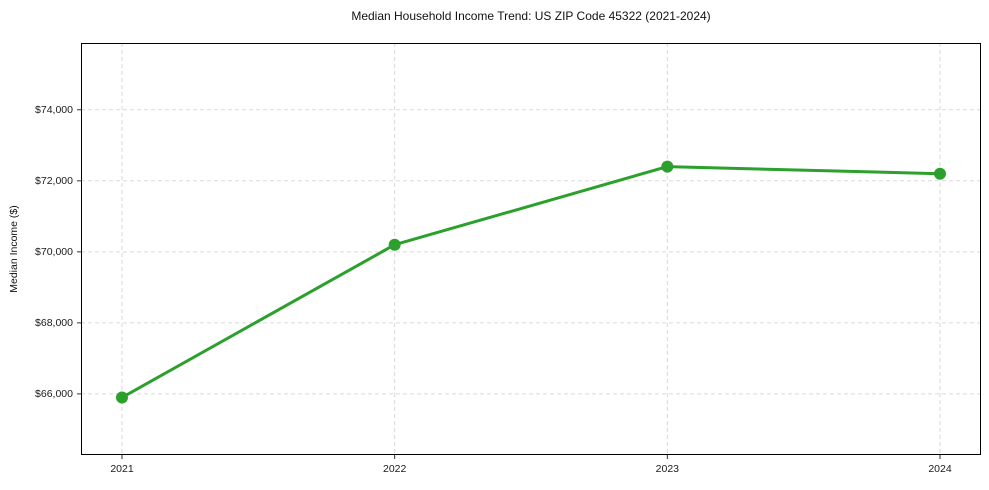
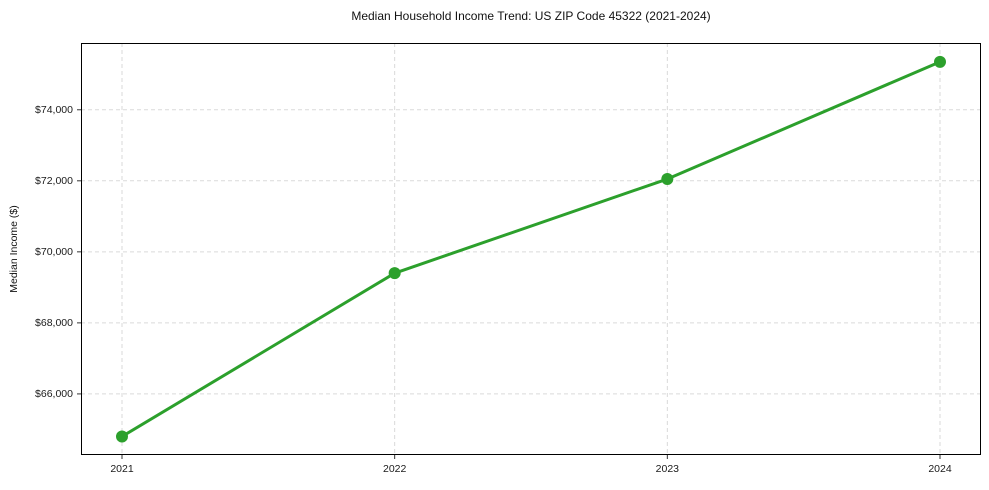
2021: $65900 -> $64800
2022: $70200 -> $69400
2023: $72400 -> $72000
2024: $72200 -> $75400
